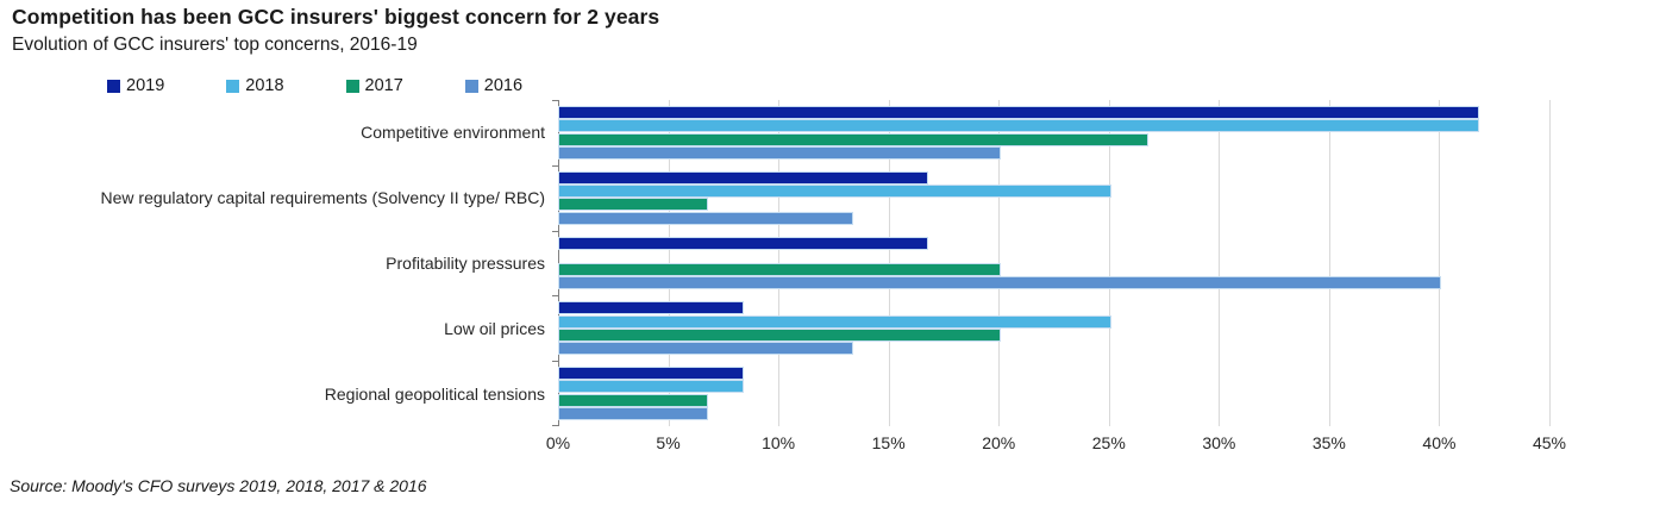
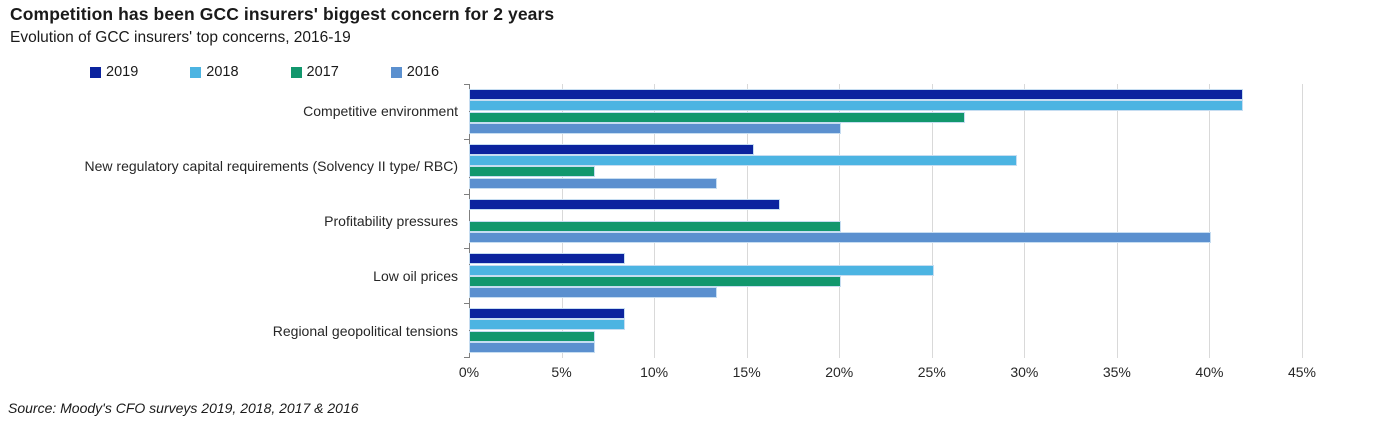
2019/New regulatory capital requirements (Solvency II type/ RBC): 16.7% -> 15.3%
2018/New regulatory capital requirements (Solvency II type/ RBC): 25.0% -> 29.5%
